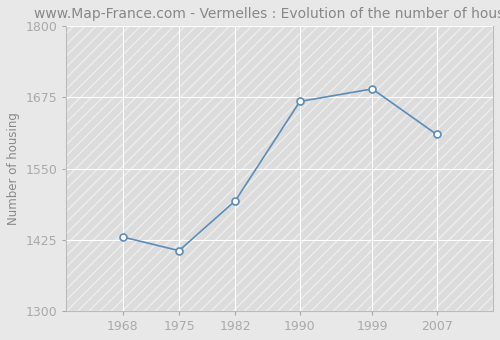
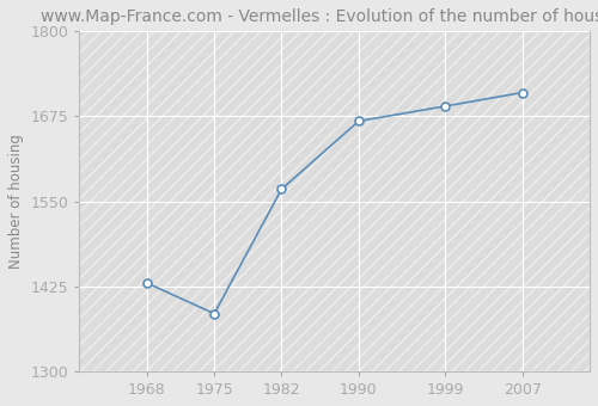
1975: 1406 -> 1385
1982: 1494 -> 1568
2007: 1610 -> 1710
